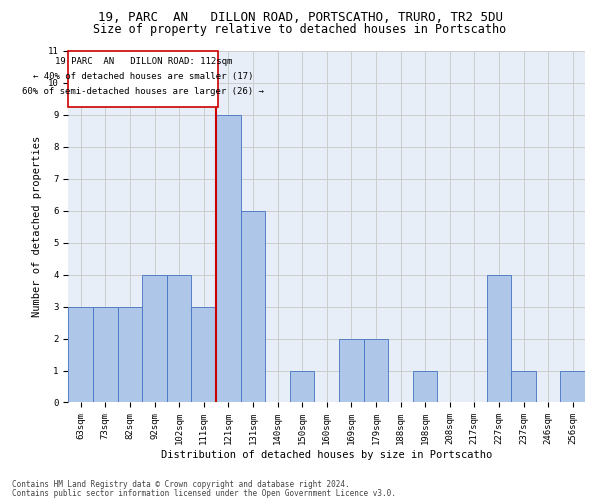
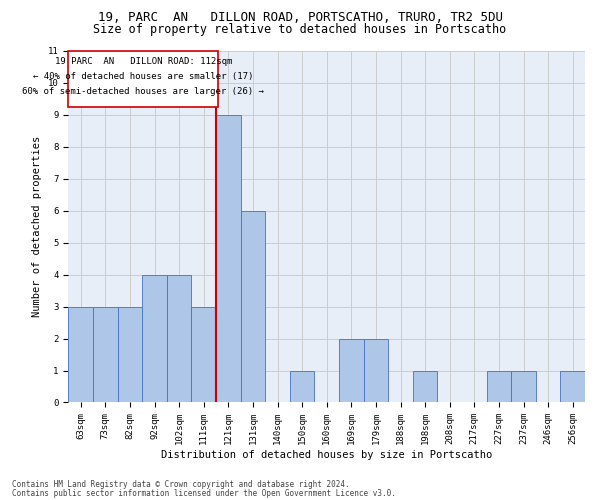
227sqm: 4 -> 1
